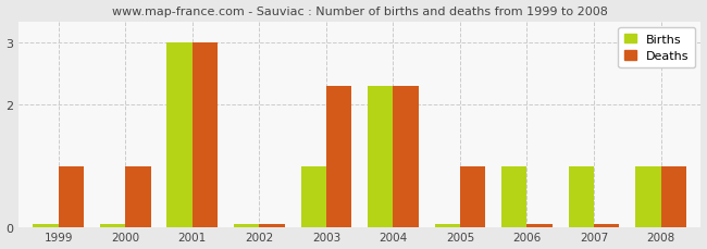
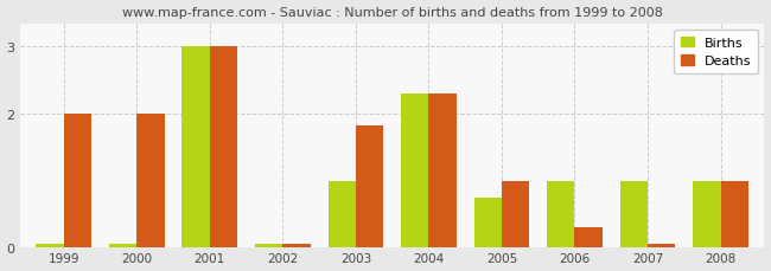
Deaths/1999: 1.00 -> 2.00
Deaths/2000: 1.00 -> 2.00
Deaths/2003: 2.30 -> 1.82
Births/2005: 0.05 -> 0.74
Deaths/2006: 0.05 -> 0.30
